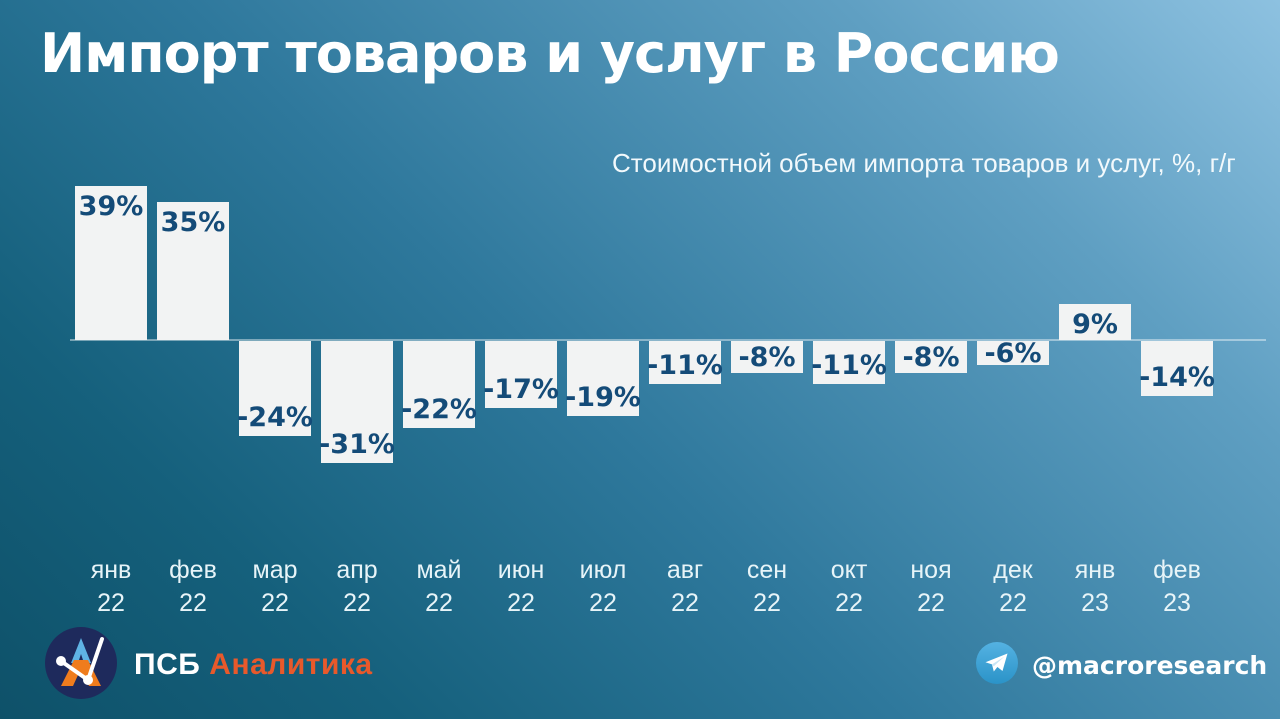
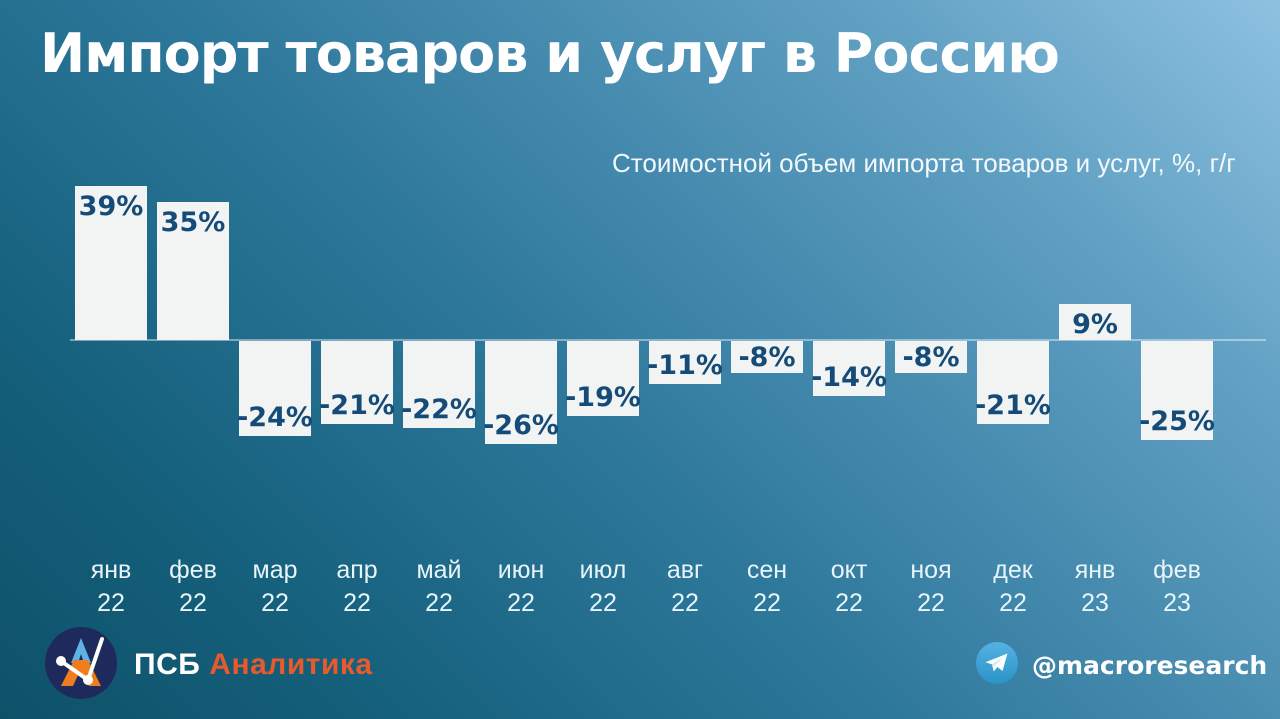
апр 22: -31% -> -21%
июн 22: -17% -> -26%
окт 22: -11% -> -14%
дек 22: -6% -> -21%
фев 23: -14% -> -25%
